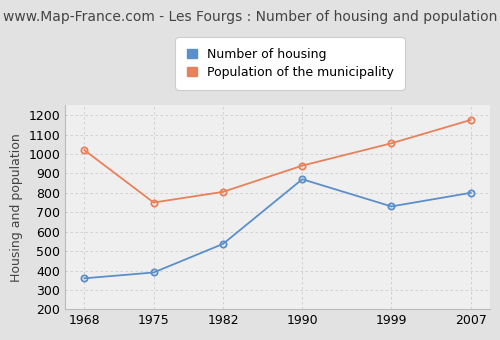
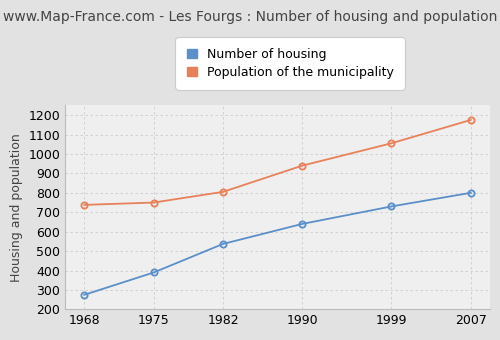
Number of housing/1968: 360 -> 280
Population of the municipality/1968: 1020 -> 740
Number of housing/1990: 870 -> 640
